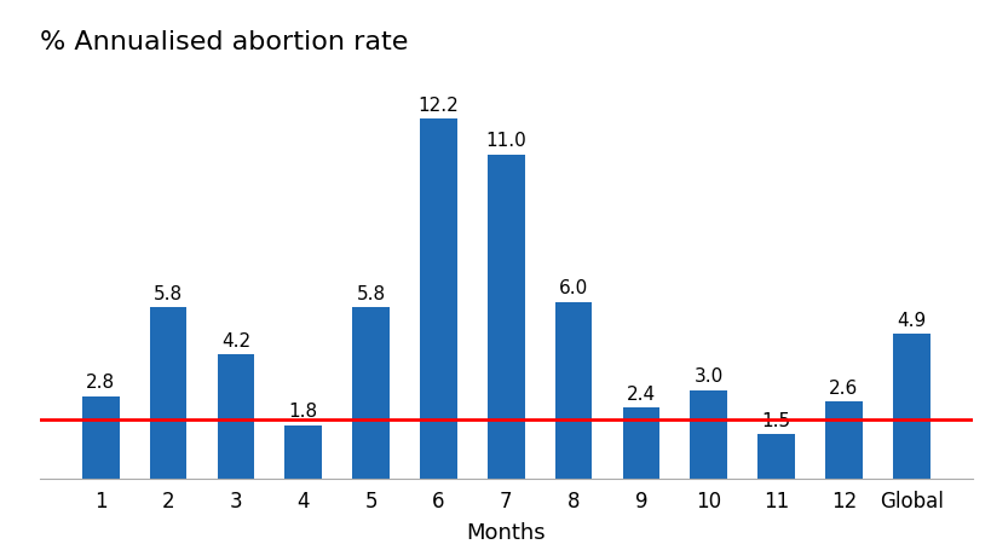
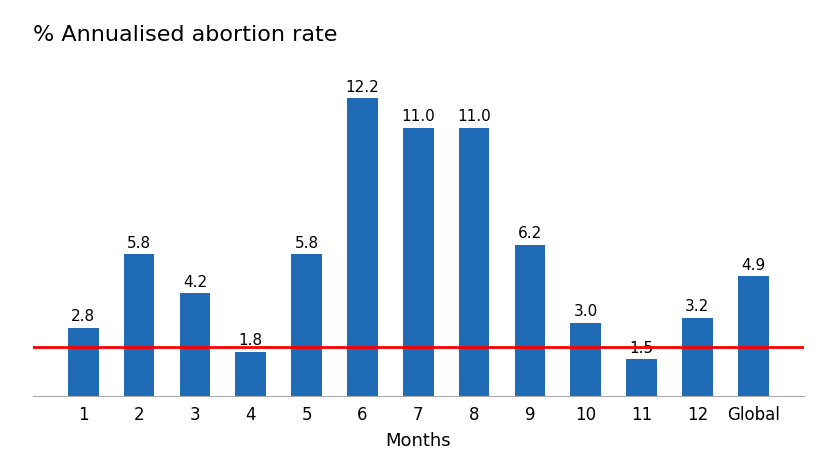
8: 6.0 -> 11.0
9: 2.4 -> 6.2
12: 2.6 -> 3.2
